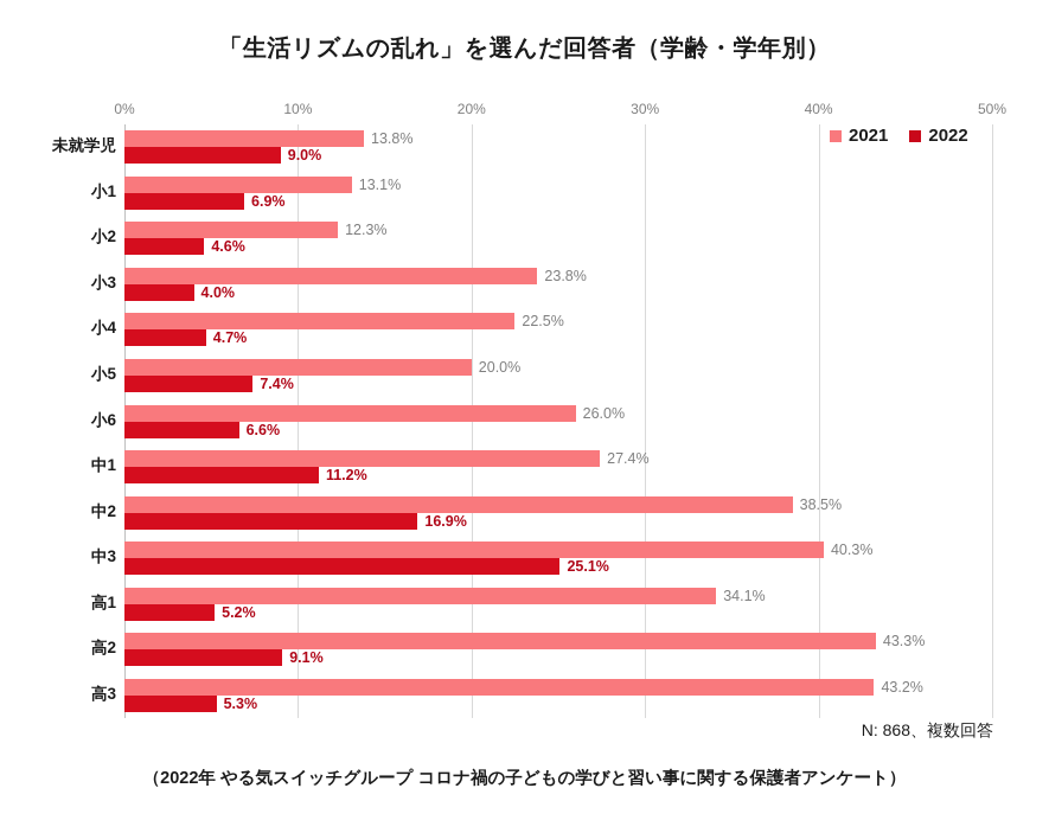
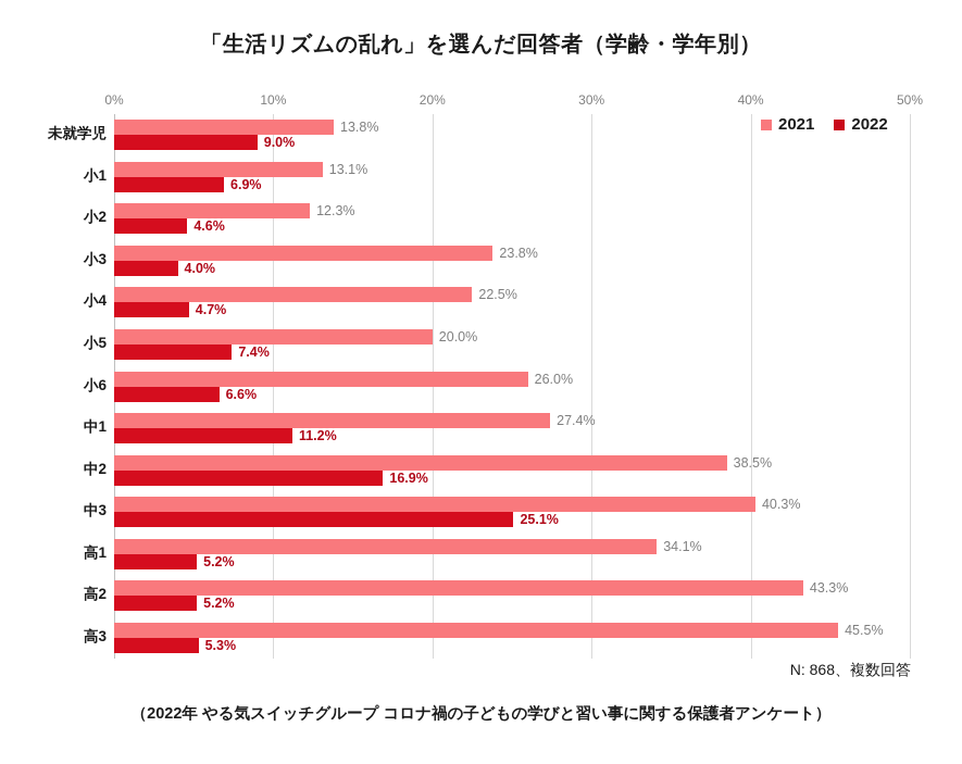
2022/高2: 9.1% -> 5.2%
2021/高3: 43.2% -> 45.5%
